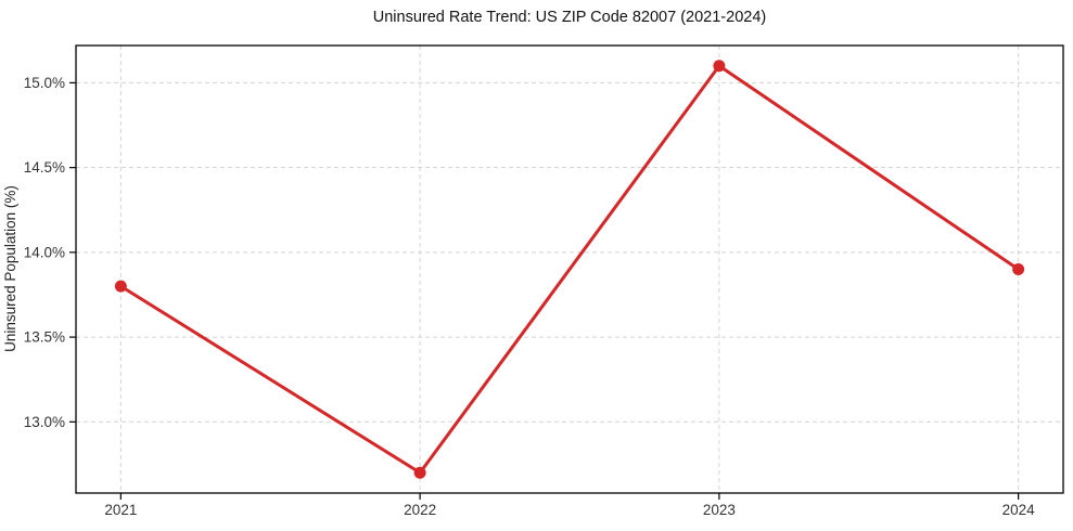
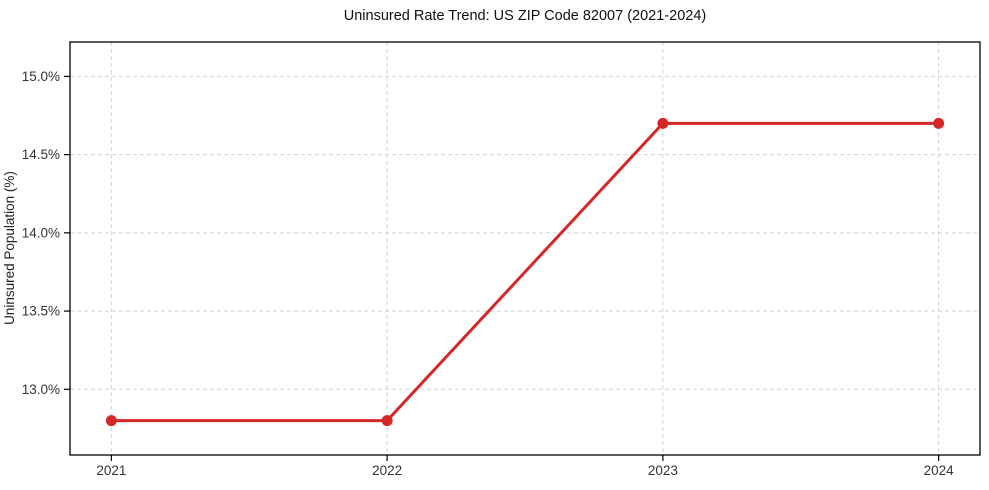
2021: 13.8% -> 12.8%
2022: 12.7% -> 12.8%
2023: 15.1% -> 14.7%
2024: 13.9% -> 14.7%
